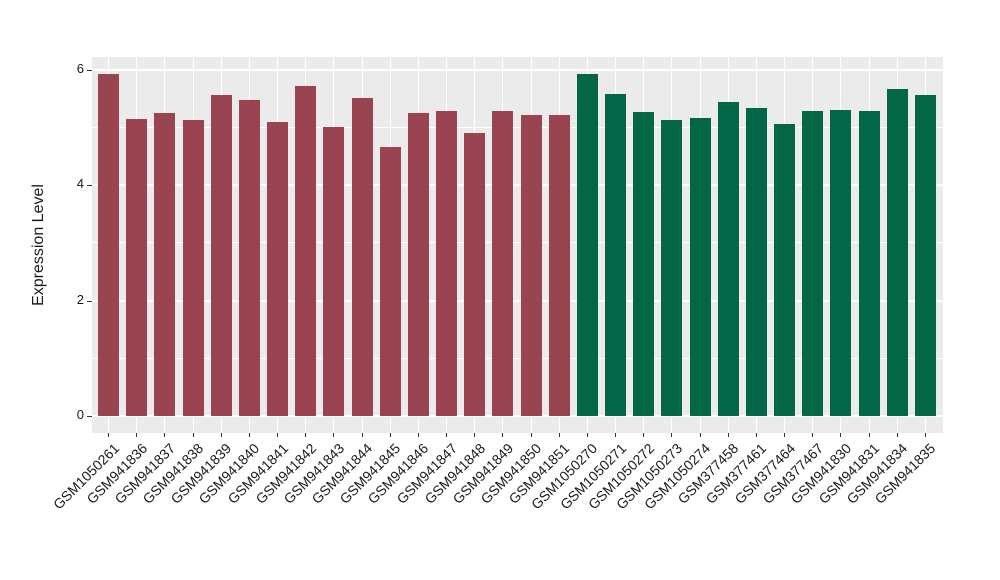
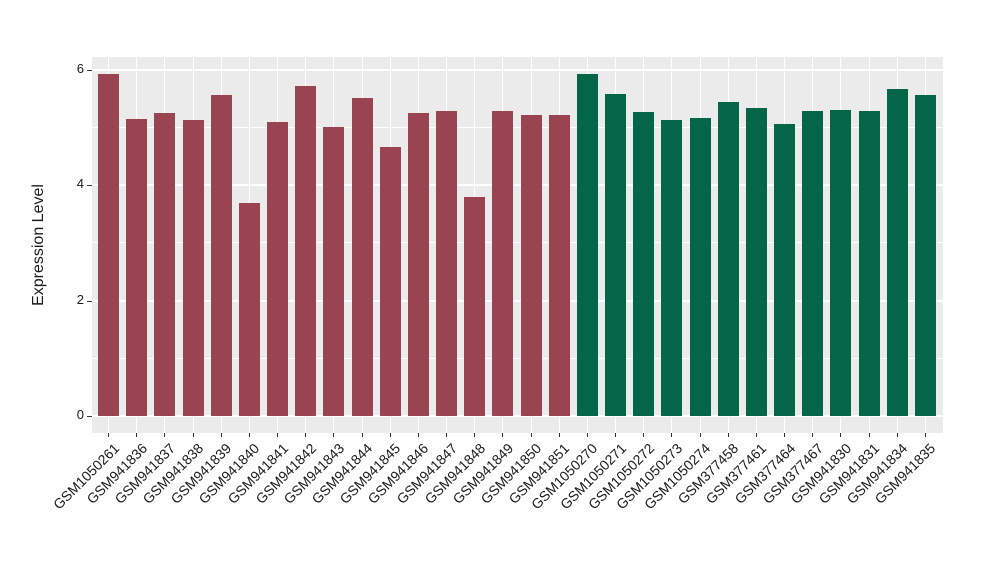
GSM941840: 5.5 -> 3.7
GSM941848: 4.9 -> 3.8
